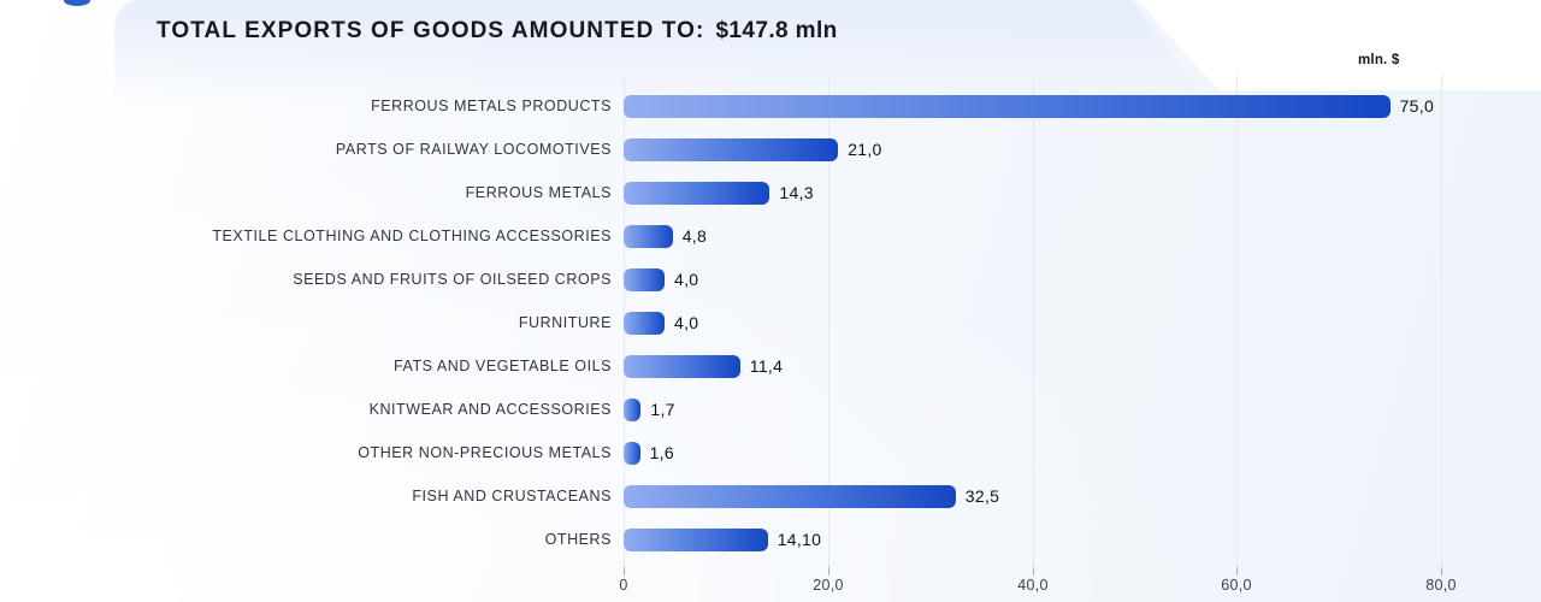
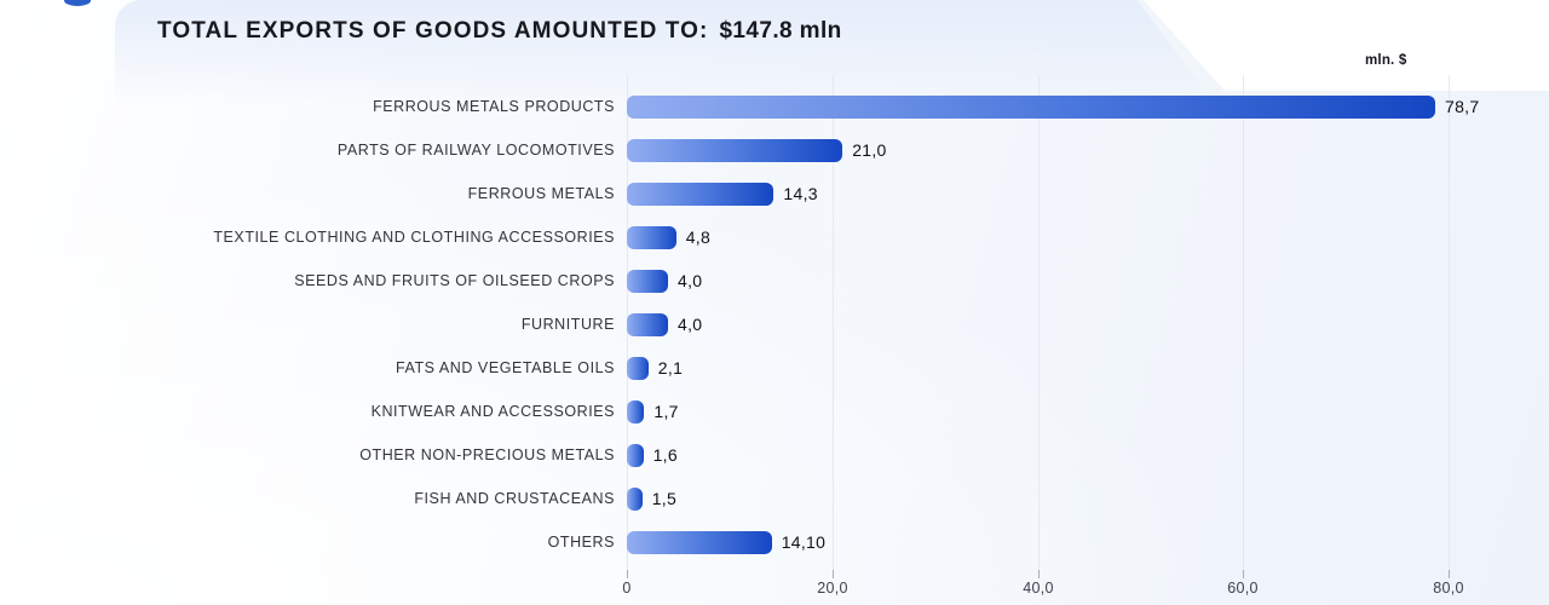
FERROUS METALS PRODUCTS: 75,0 -> 78,7
FATS AND VEGETABLE OILS: 11,4 -> 2,1
FISH AND CRUSTACEANS: 32,5 -> 1,5
